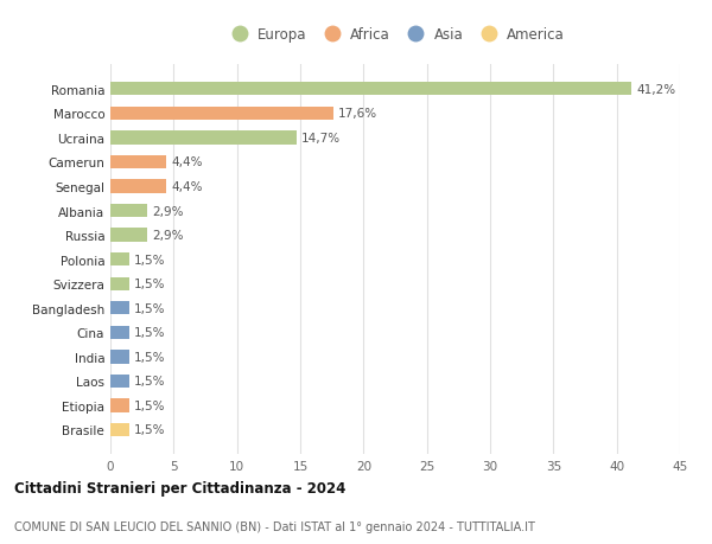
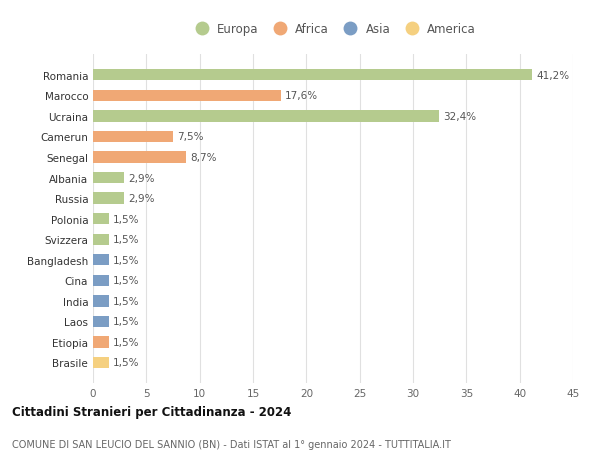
Ucraina: 14,7% -> 32,4%
Camerun: 4,4% -> 7,5%
Senegal: 4,4% -> 8,7%
